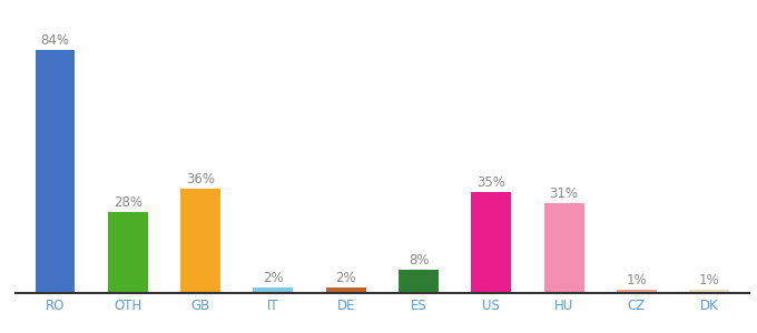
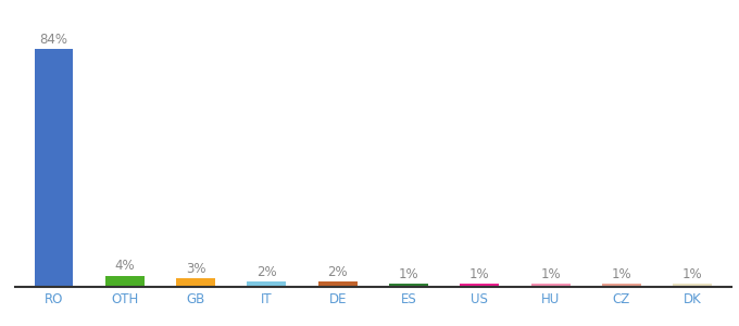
OTH: 28% -> 4%
GB: 36% -> 3%
ES: 8% -> 1%
US: 35% -> 1%
HU: 31% -> 1%
